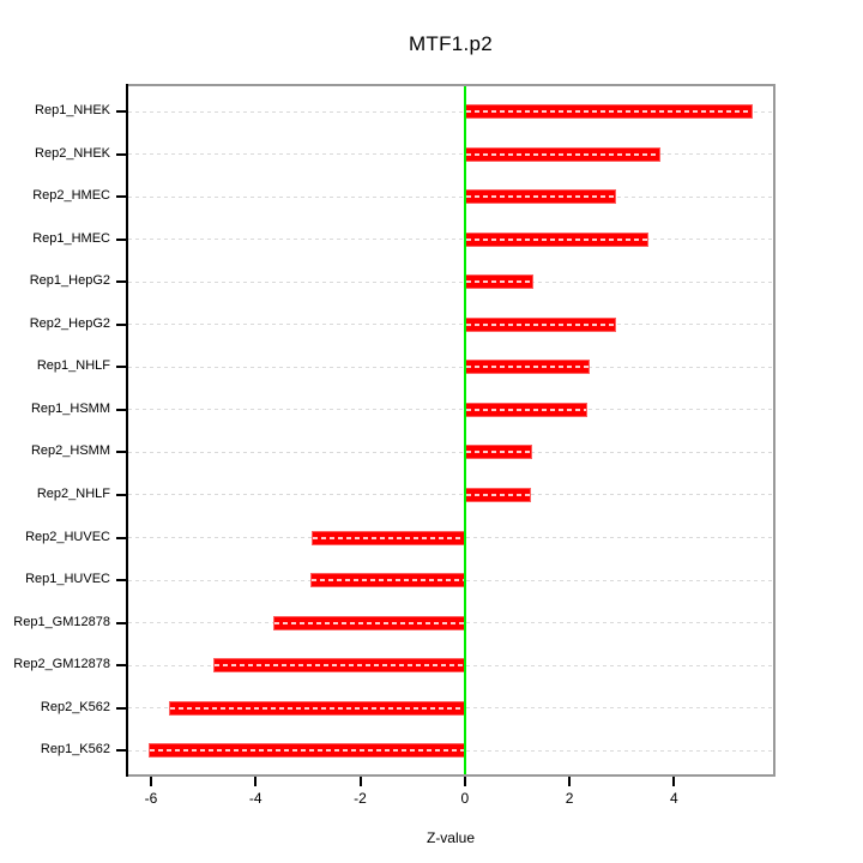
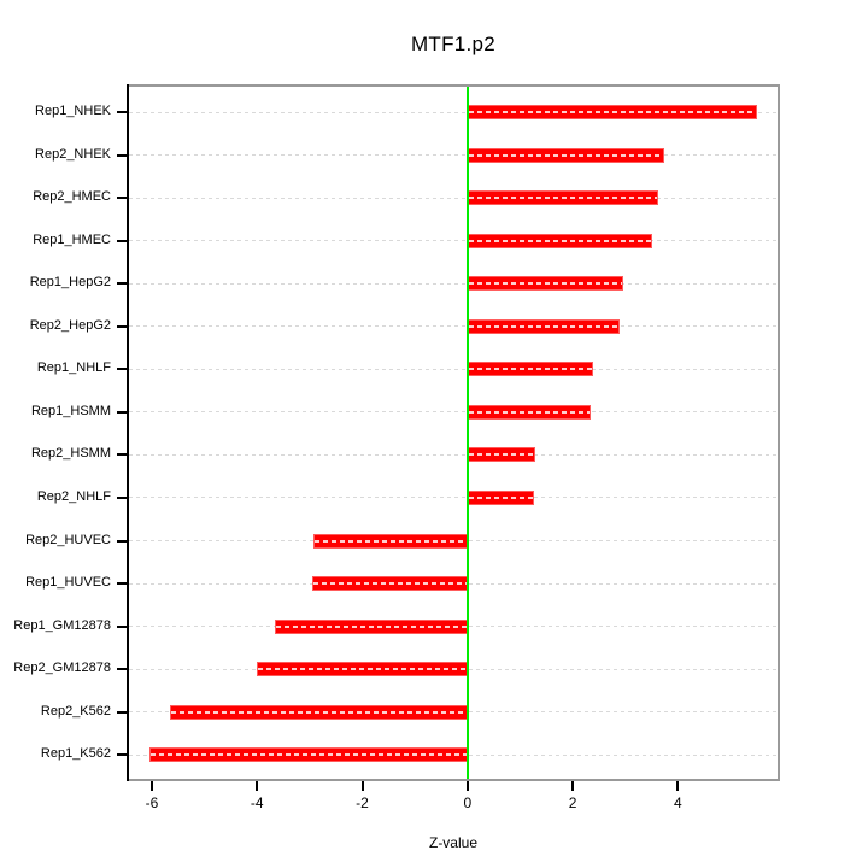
Rep2_HMEC: 2.9 -> 3.6
Rep1_HepG2: 1.3 -> 3.0
Rep2_GM12878: -4.8 -> -4.0
